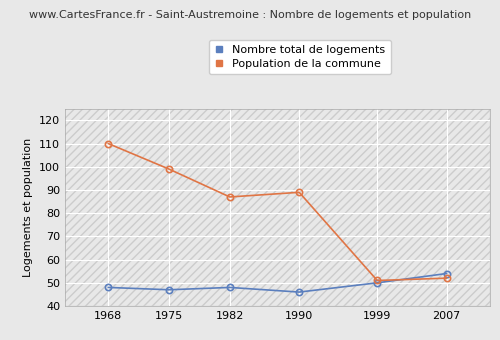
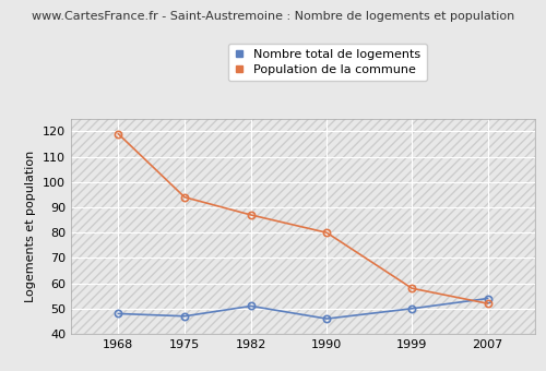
Population de la commune/1968: 110 -> 119
Population de la commune/1975: 99 -> 94
Nombre total de logements/1982: 48 -> 51
Population de la commune/1990: 89 -> 80
Population de la commune/1999: 51 -> 58
